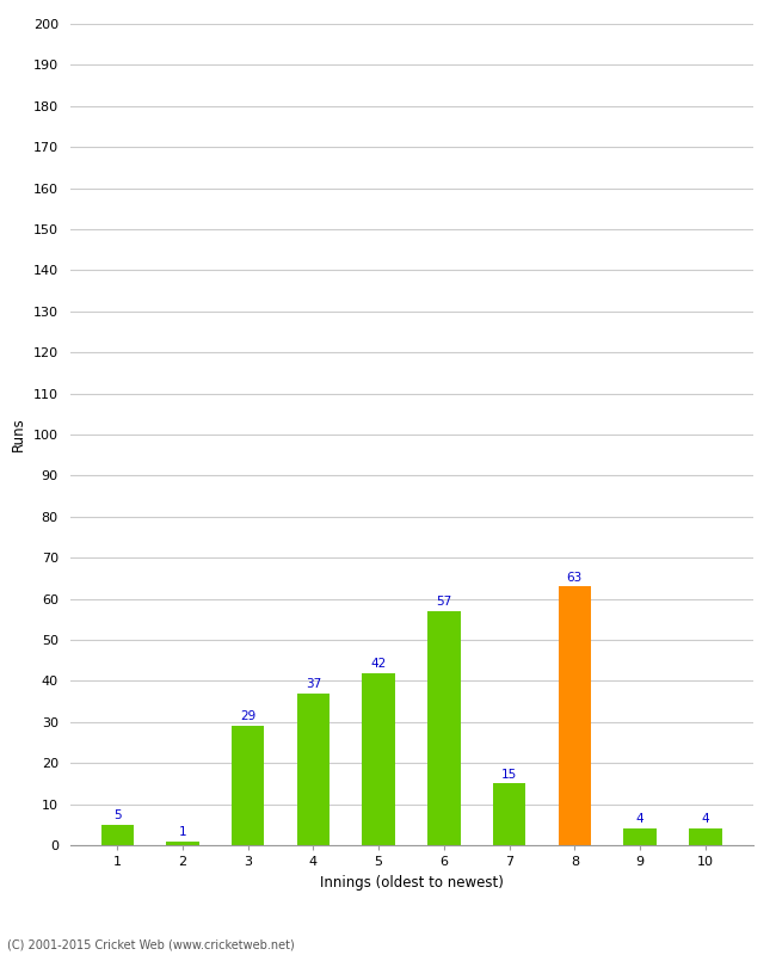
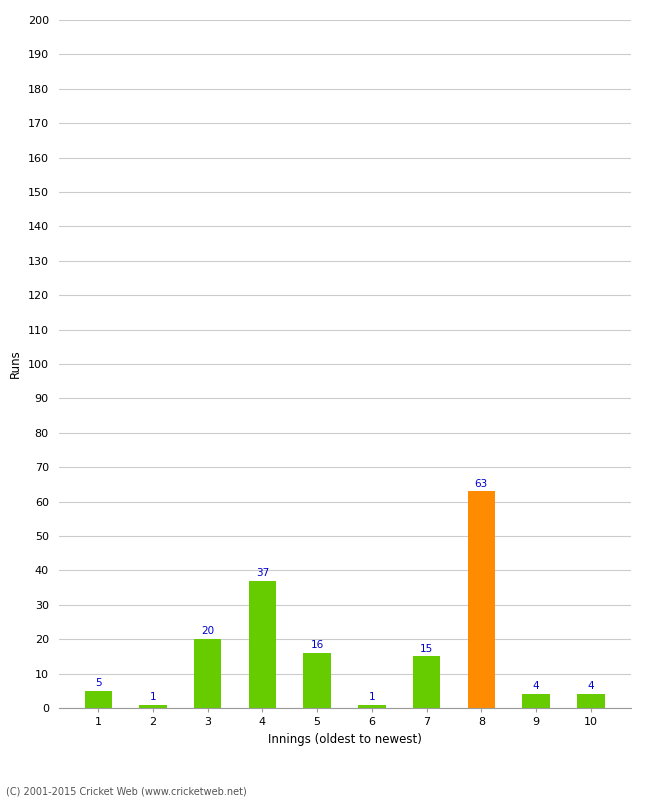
3: 29 -> 20
5: 42 -> 16
6: 57 -> 1
